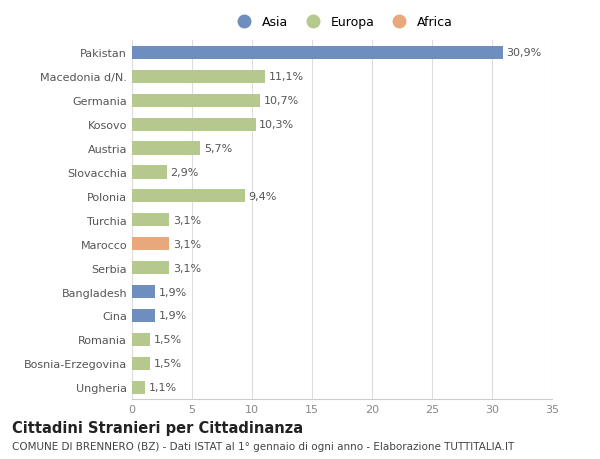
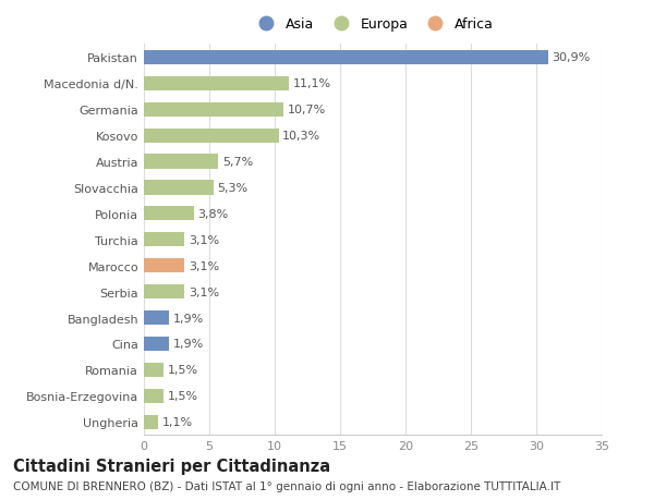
Slovacchia: 2,9% -> 5,3%
Polonia: 9,4% -> 3,8%
